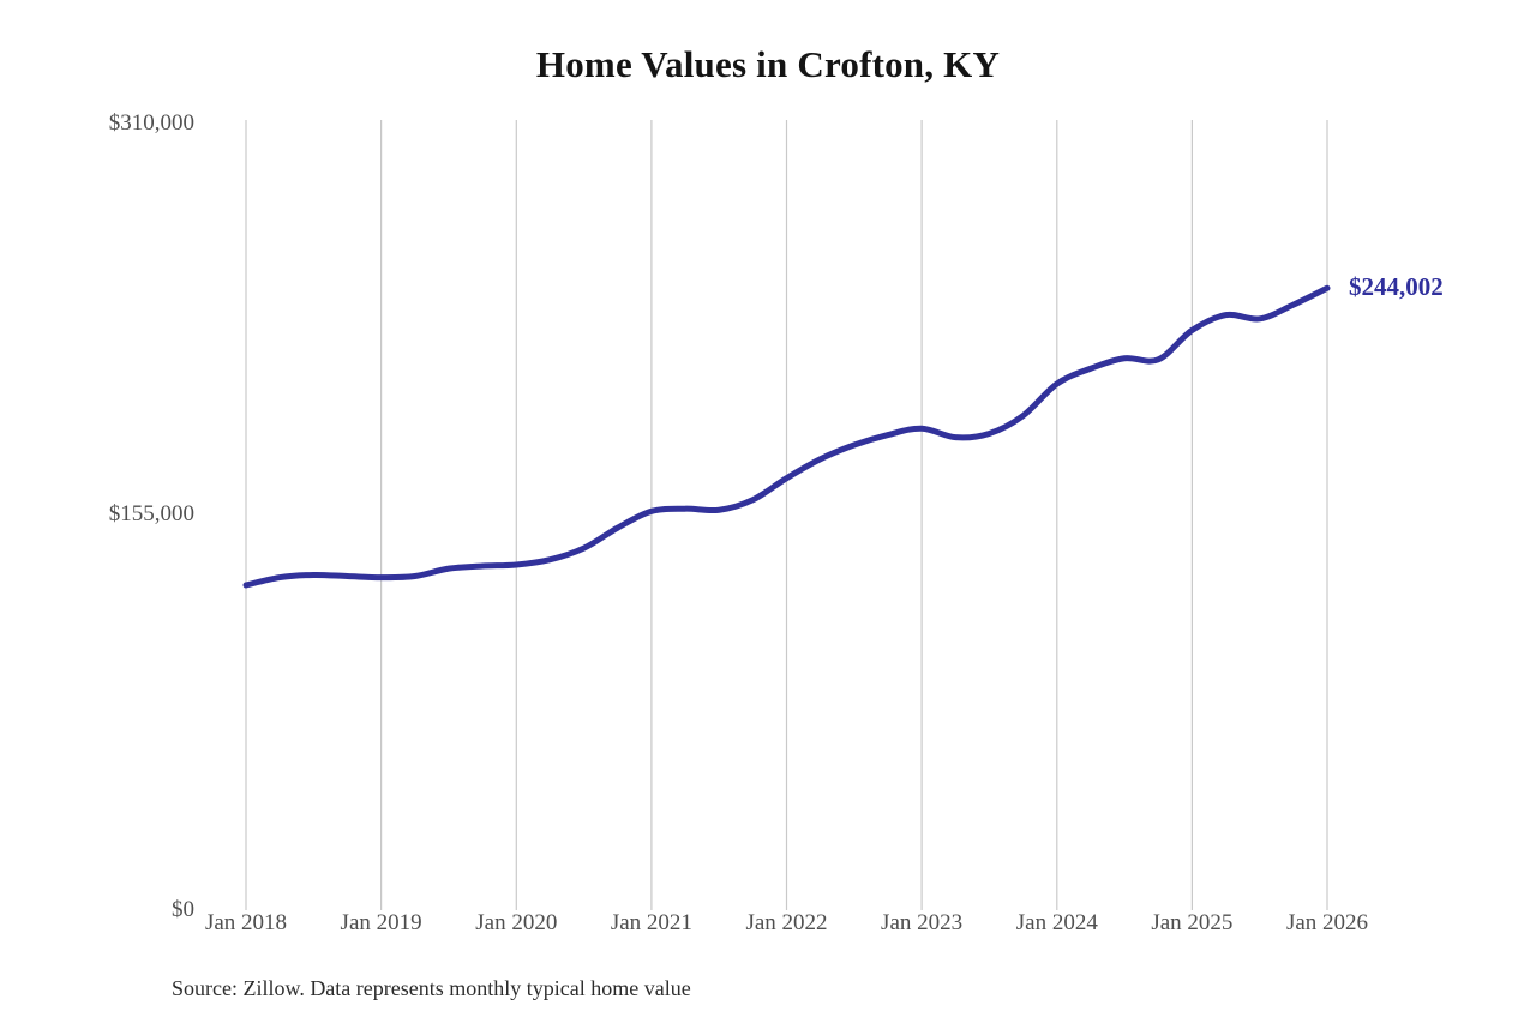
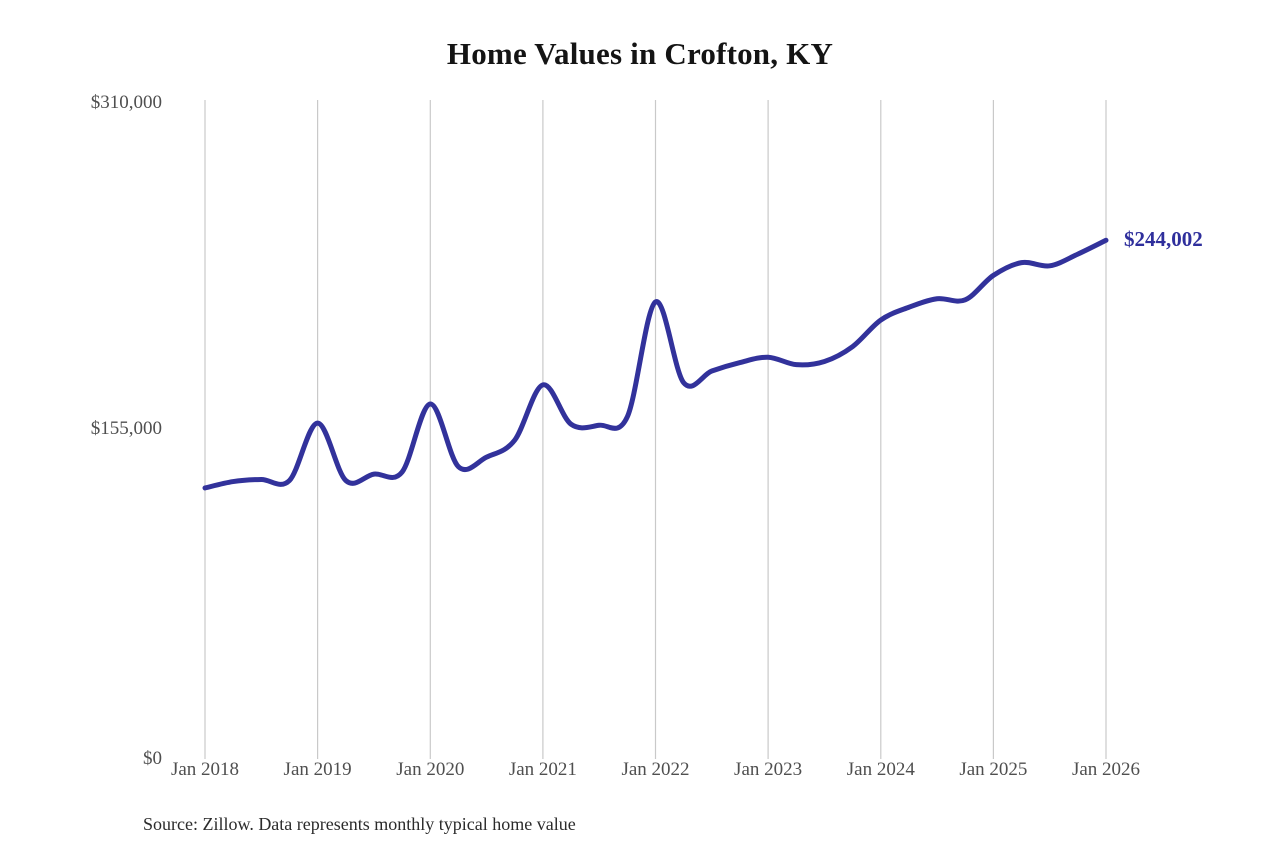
Jan 2019: $130000 -> $158000
Jan 2020: $136000 -> $167000
Jan 2021: $156000 -> $176000
Jan 2022: $170000 -> $215000
